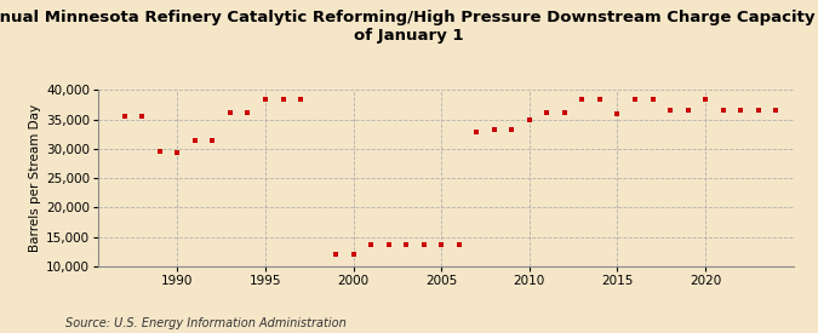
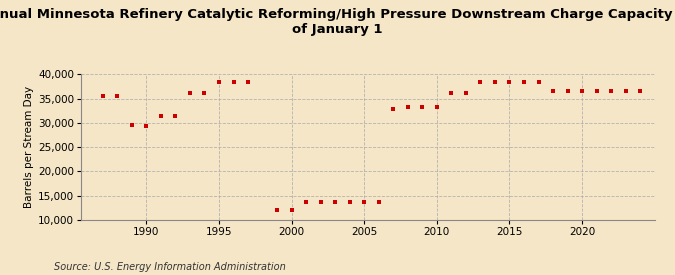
2010: 35,000 -> 33,200
2015: 36,000 -> 38,500
2020: 38,500 -> 36,500
